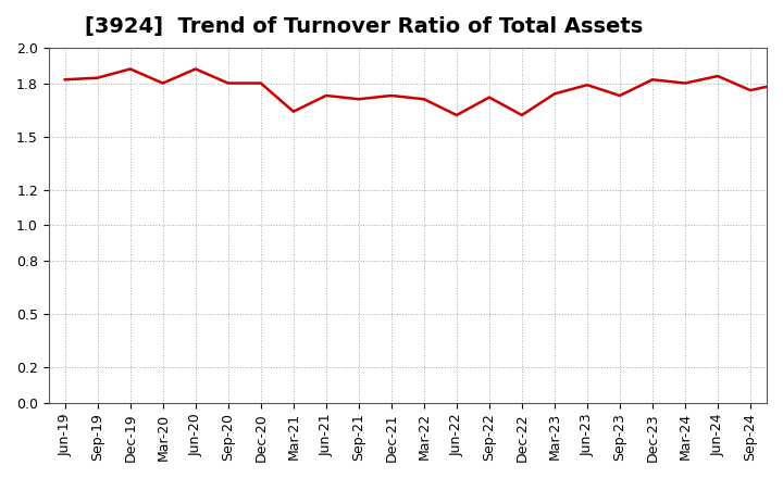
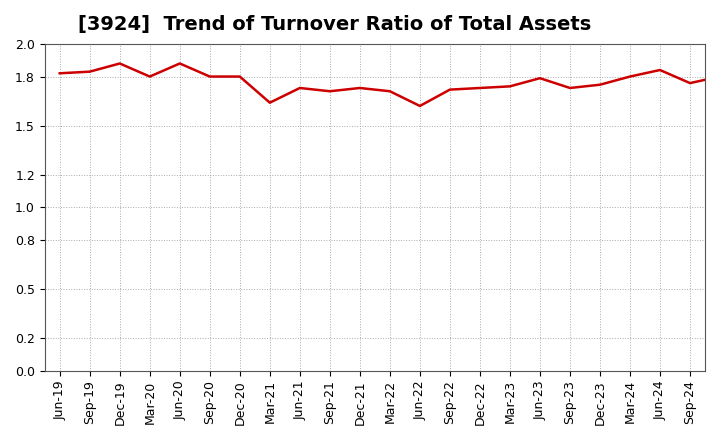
Dec-22: 1.62 -> 1.73
Dec-23: 1.82 -> 1.75
